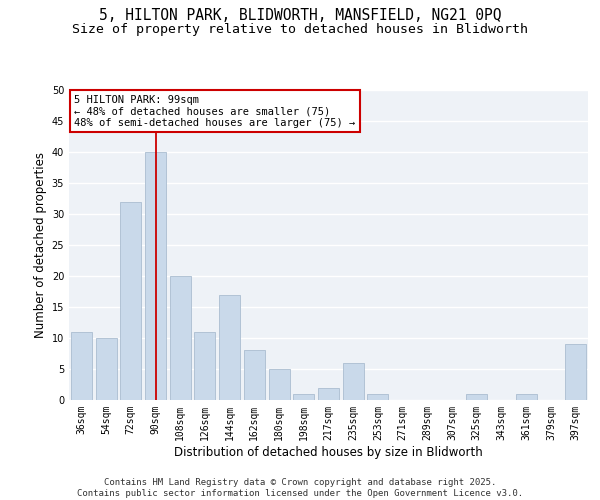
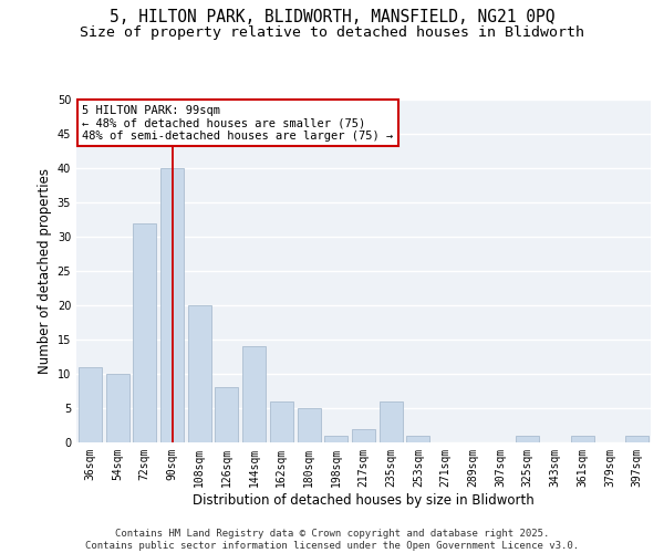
126sqm: 11 -> 8
144sqm: 17 -> 14
162sqm: 8 -> 6
397sqm: 9 -> 1
